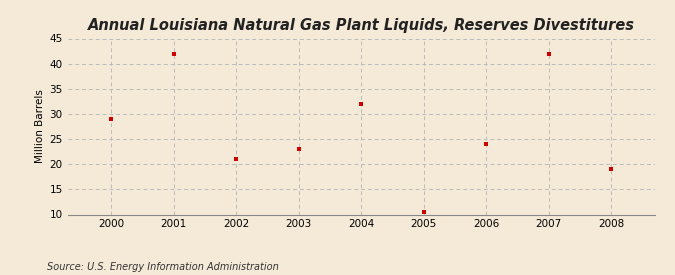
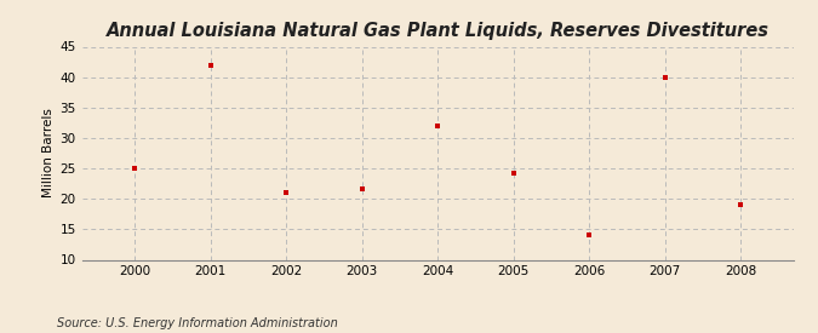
2000: 29.0 -> 25.0
2003: 23.0 -> 21.6
2005: 10.5 -> 24.2
2006: 24.0 -> 14.0
2007: 42.0 -> 40.0
